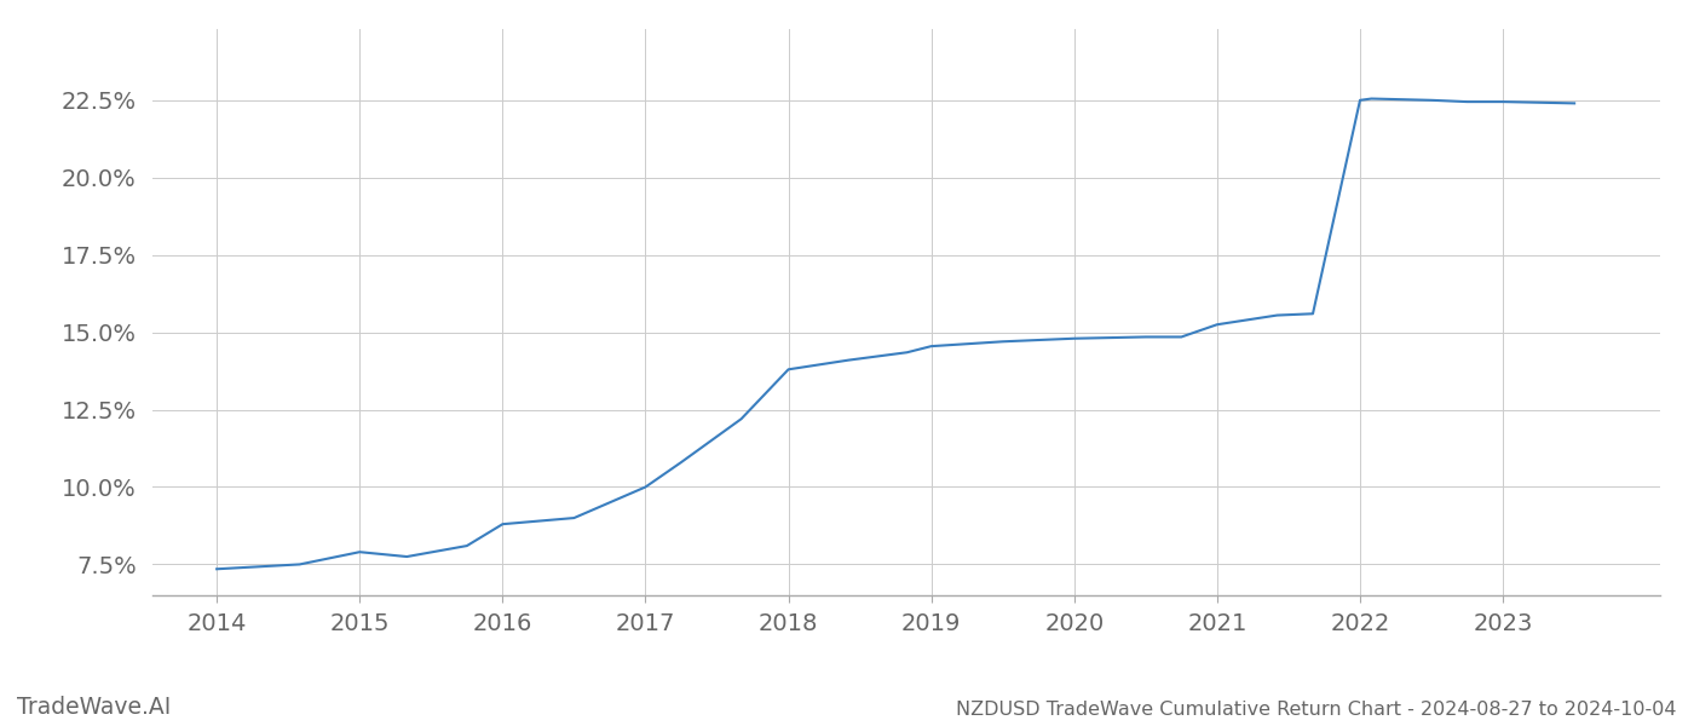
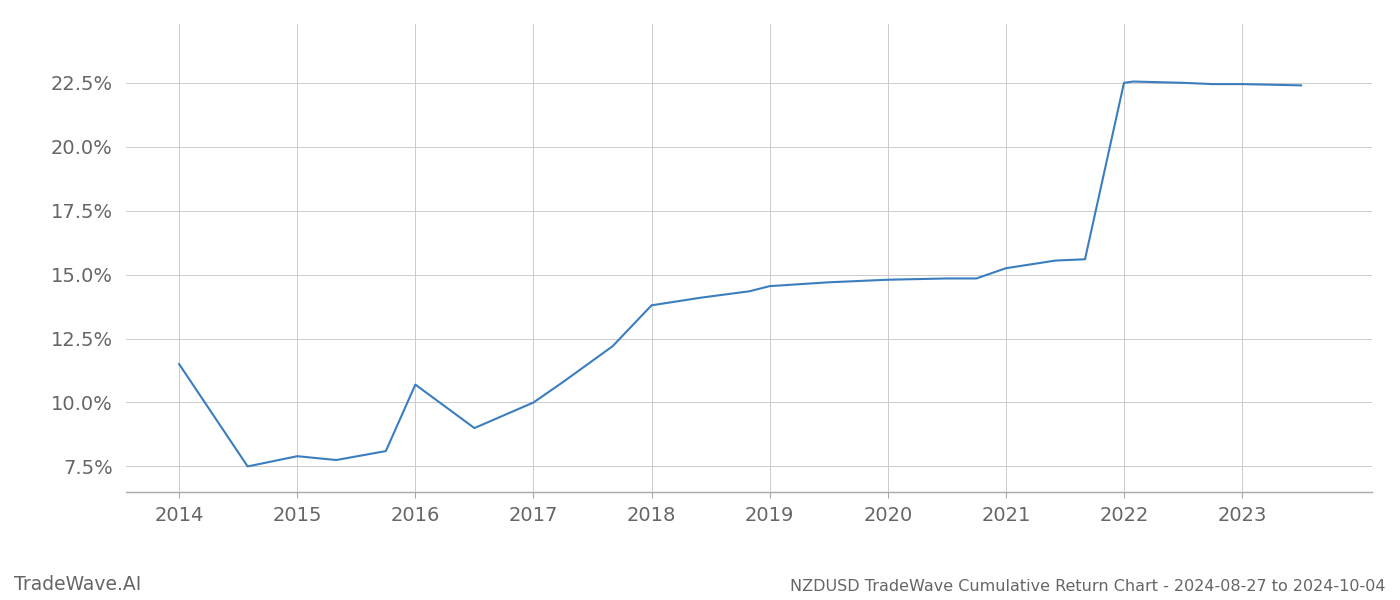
2014: 7.35% -> 11.50%
2016: 8.80% -> 10.70%
